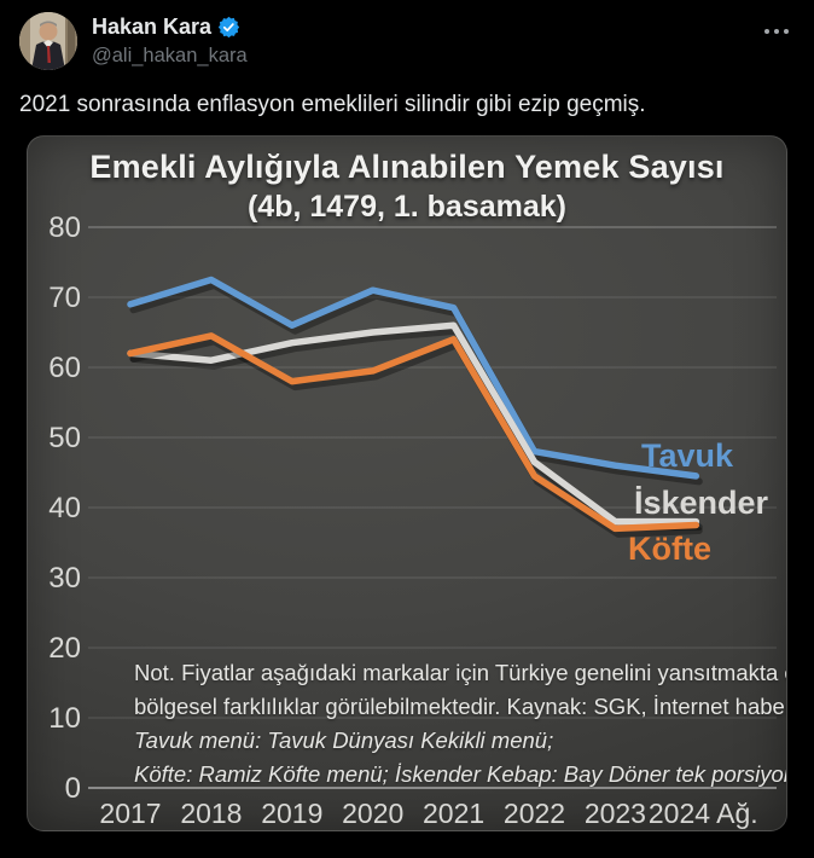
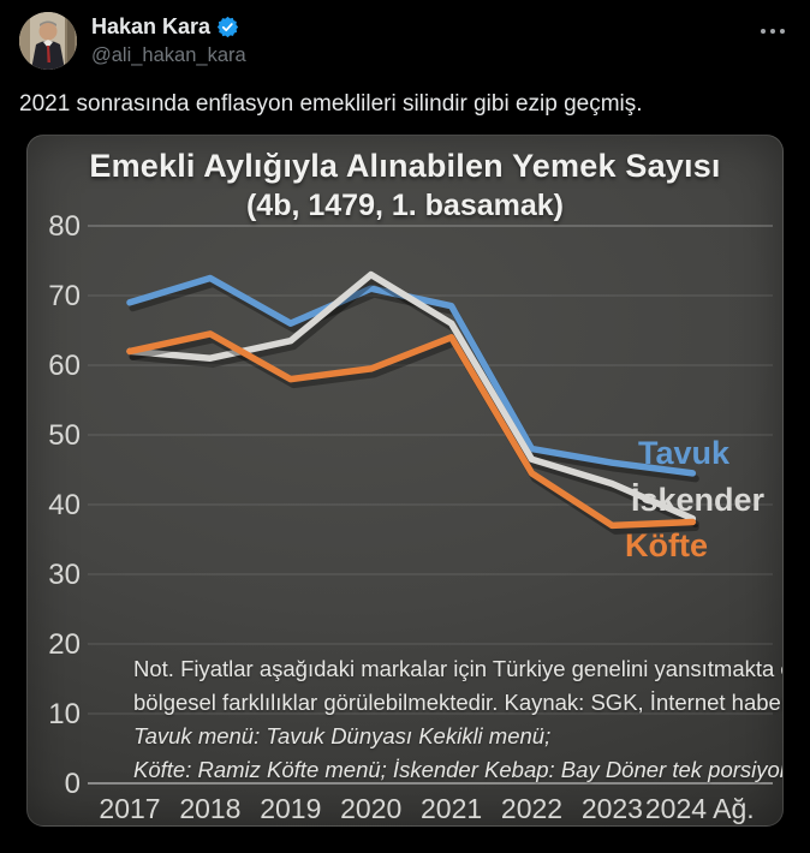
İskender/2020: 65 -> 73
İskender/2023: 38 -> 43
